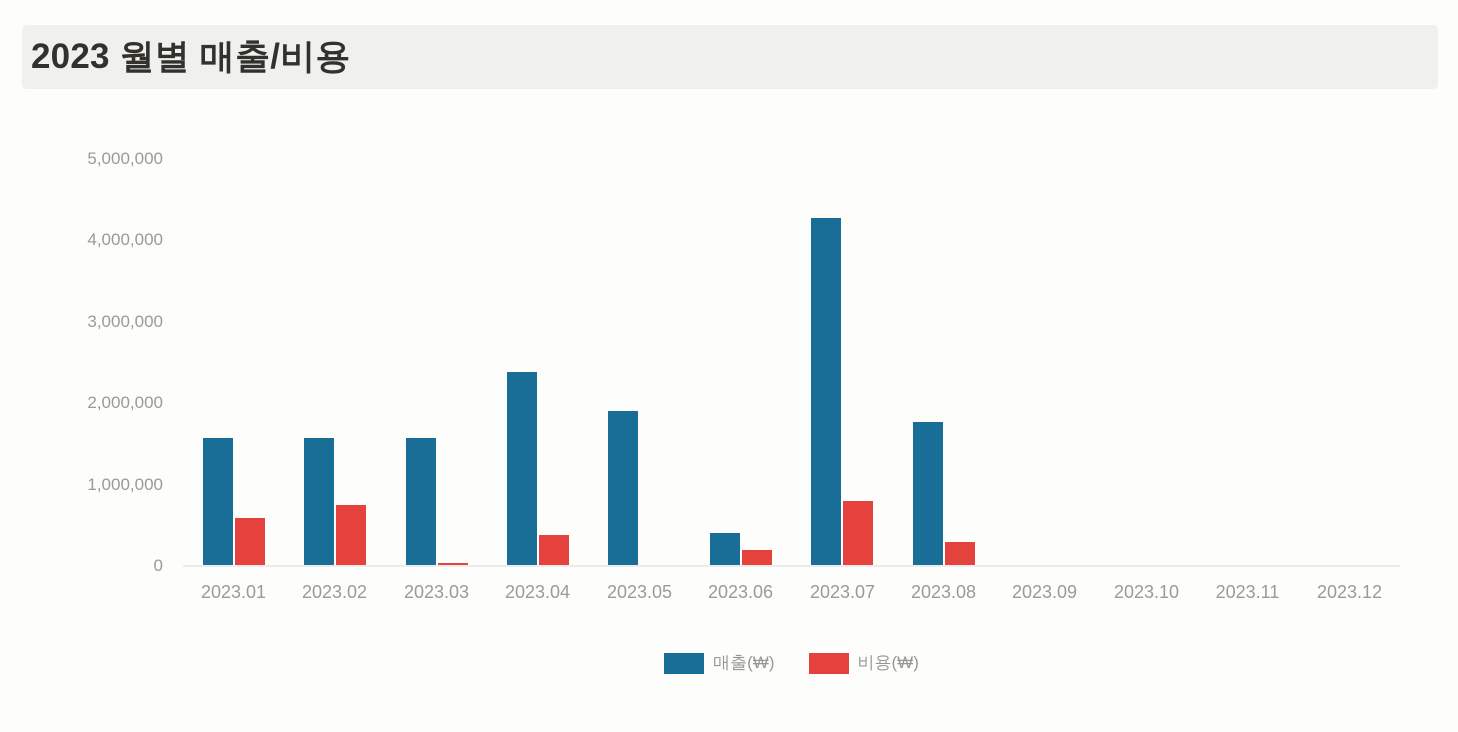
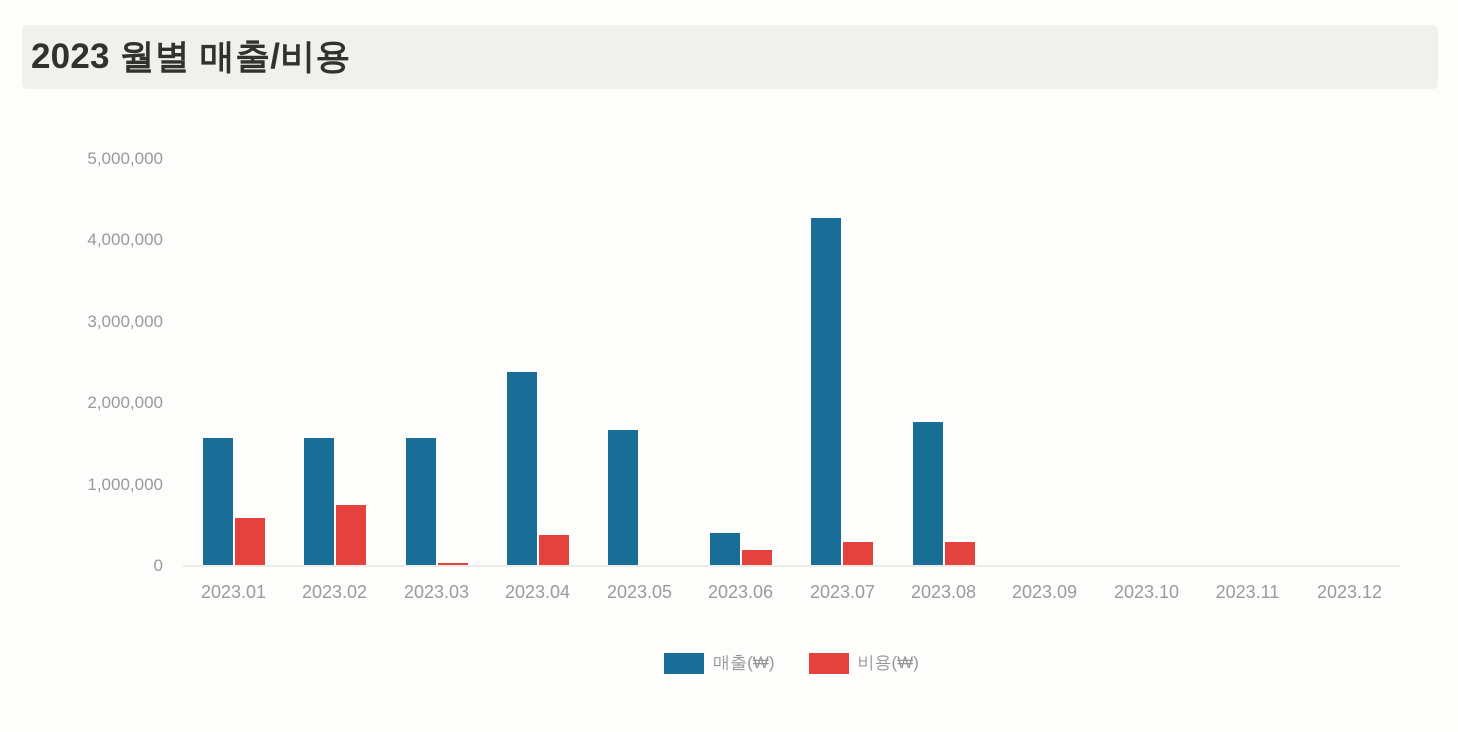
매출(₩)/2023.05: 1900000 -> 1700000
비용(₩)/2023.07: 800000 -> 300000
